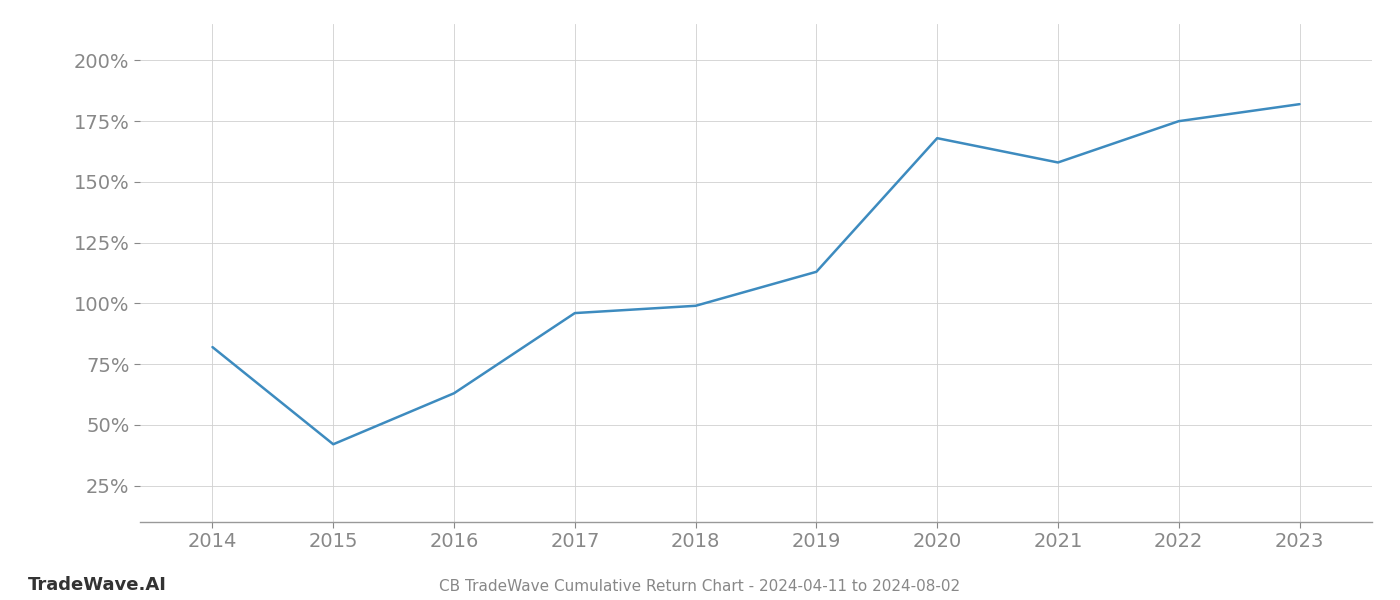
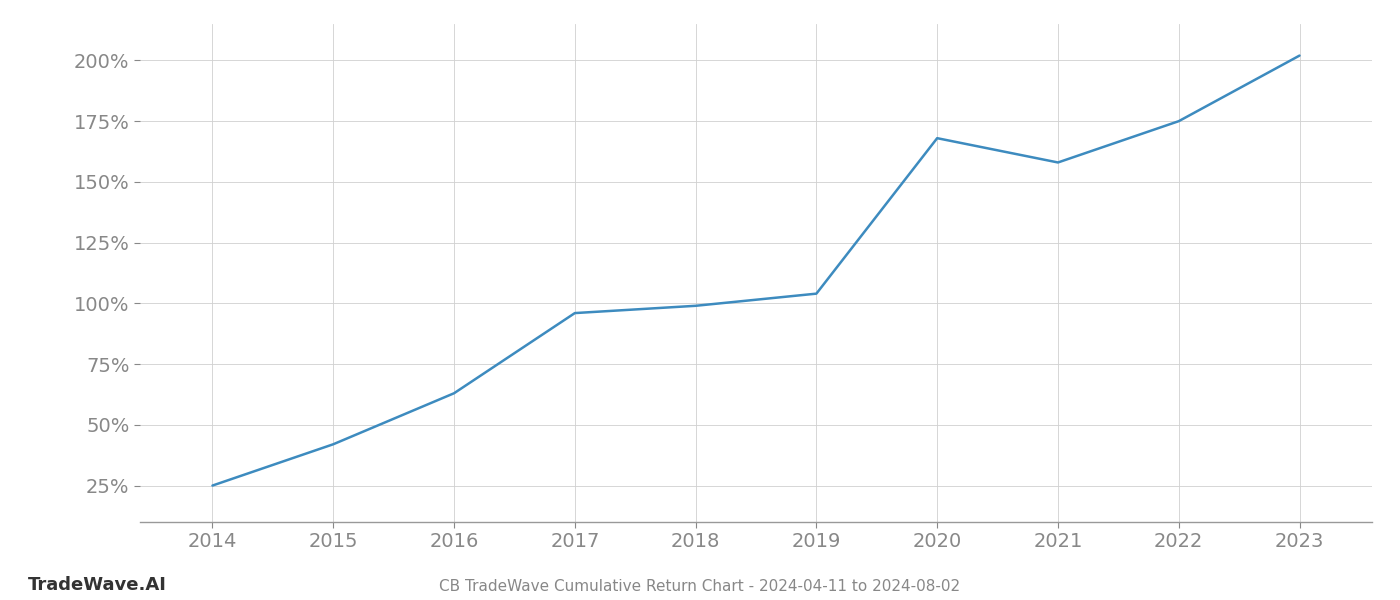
2014: 82% -> 25%
2019: 113% -> 104%
2023: 182% -> 202%
